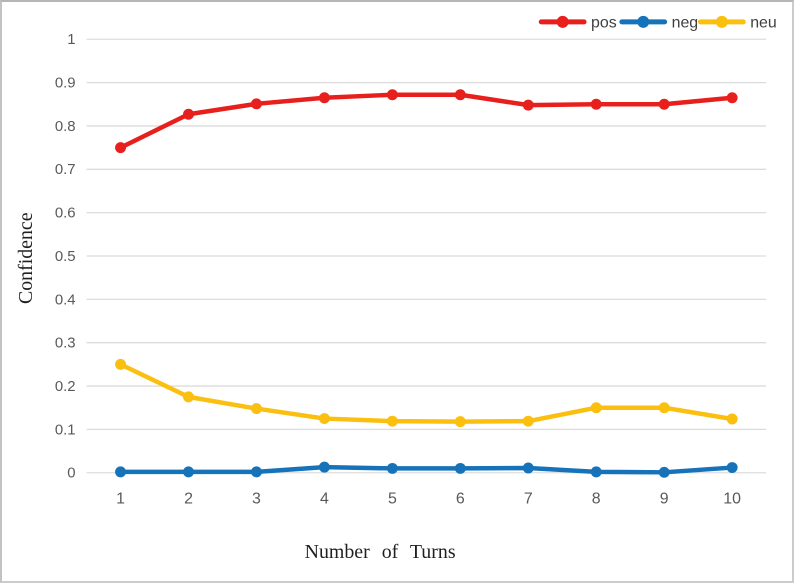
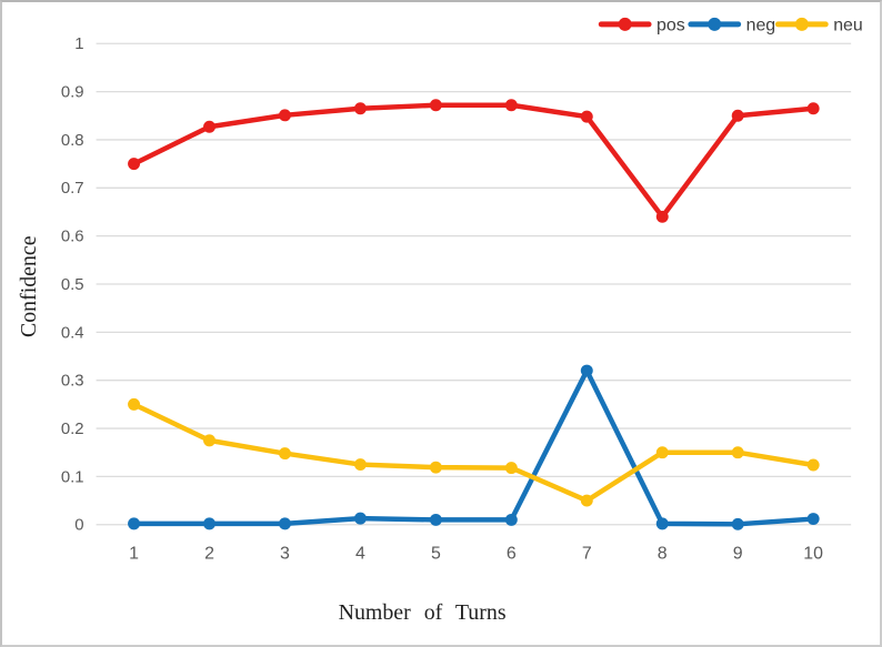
neg/7: 0.01 -> 0.32
neu/7: 0.12 -> 0.05
pos/8: 0.85 -> 0.64
